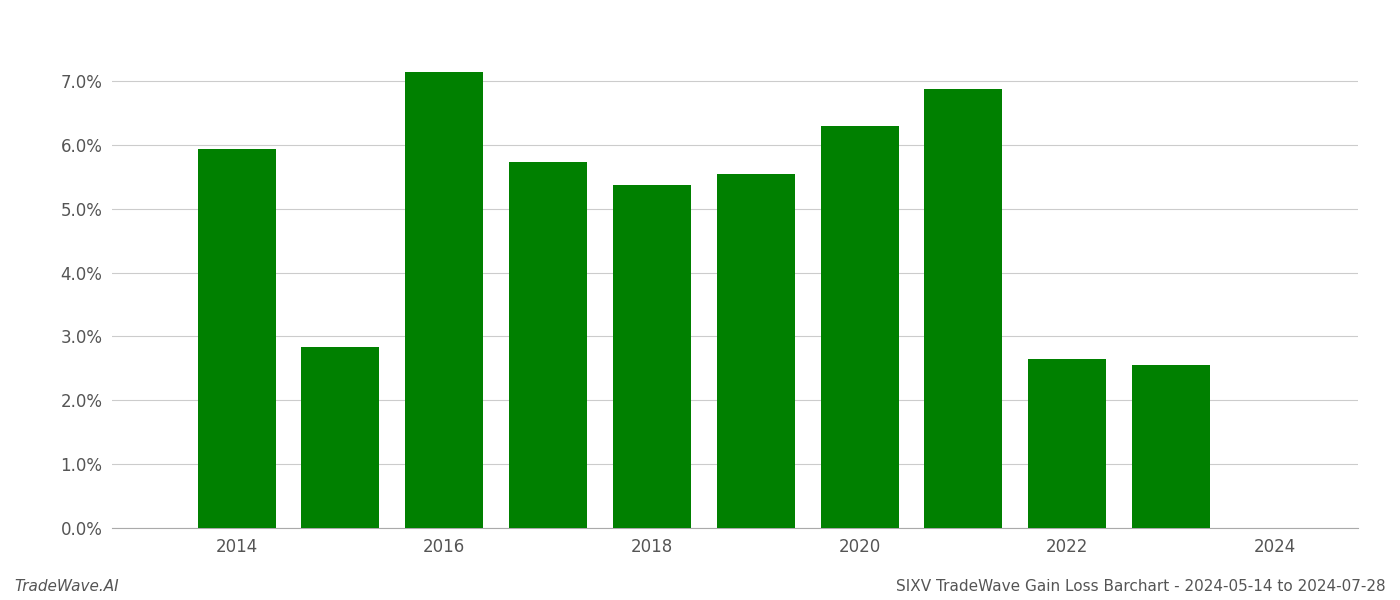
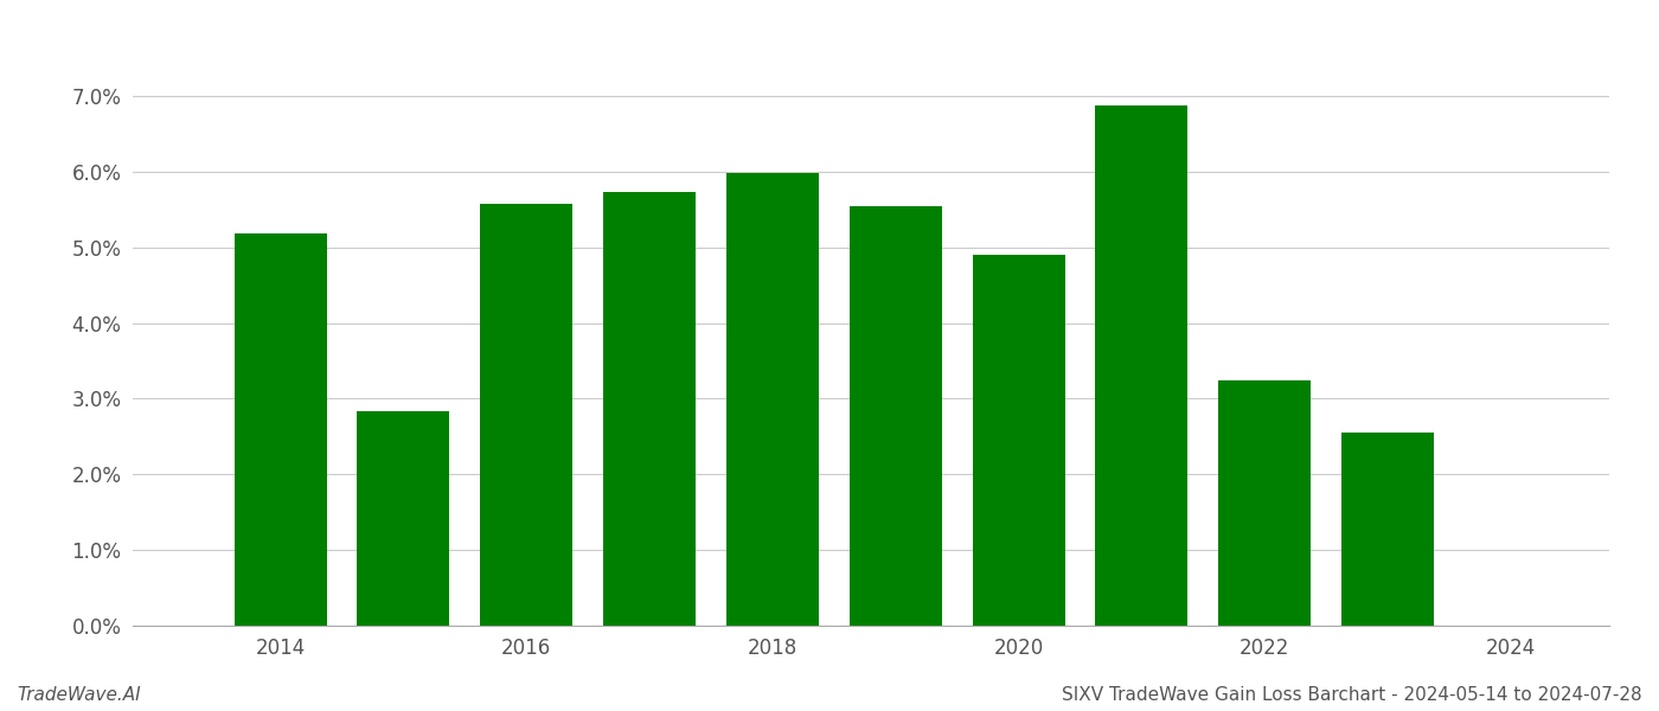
2014: 5.93% -> 5.18%
2016: 7.15% -> 5.58%
2018: 5.38% -> 5.98%
2020: 6.30% -> 4.90%
2022: 2.65% -> 3.24%
